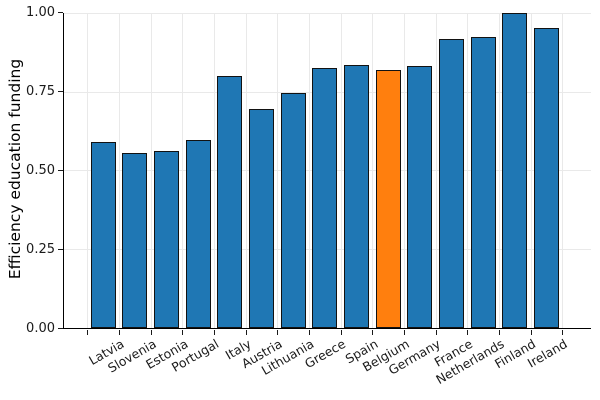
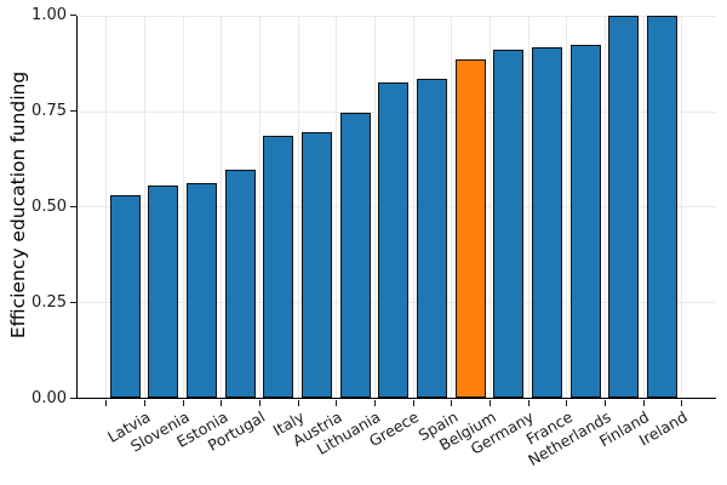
Latvia: 0.59 -> 0.53
Italy: 0.80 -> 0.69
Belgium: 0.82 -> 0.89
Germany: 0.83 -> 0.91
Ireland: 0.95 -> 1.00
